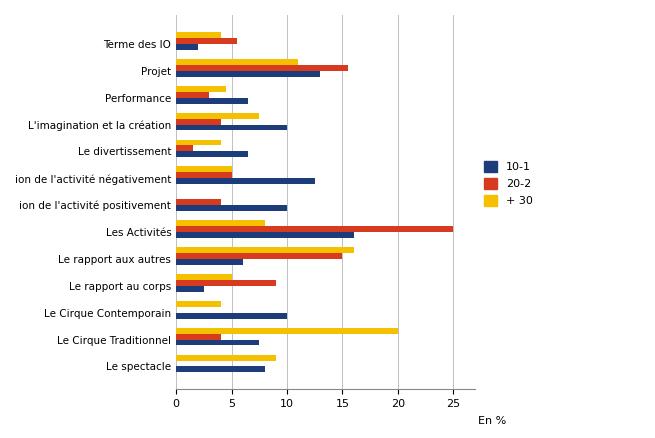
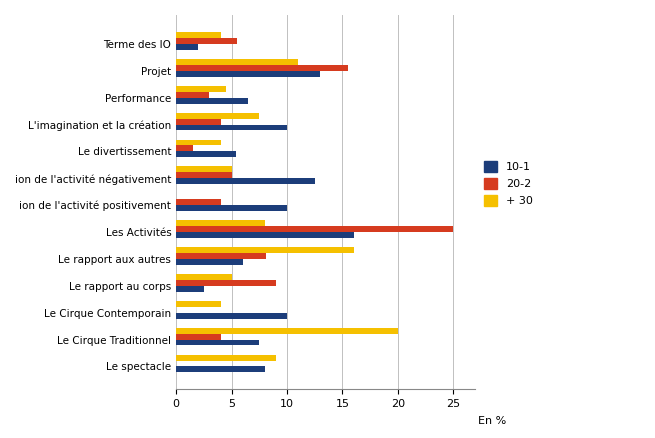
10-1/Le divertissement: 6.5 -> 5.4
20-2/Le rapport aux autres: 15.0 -> 8.1
